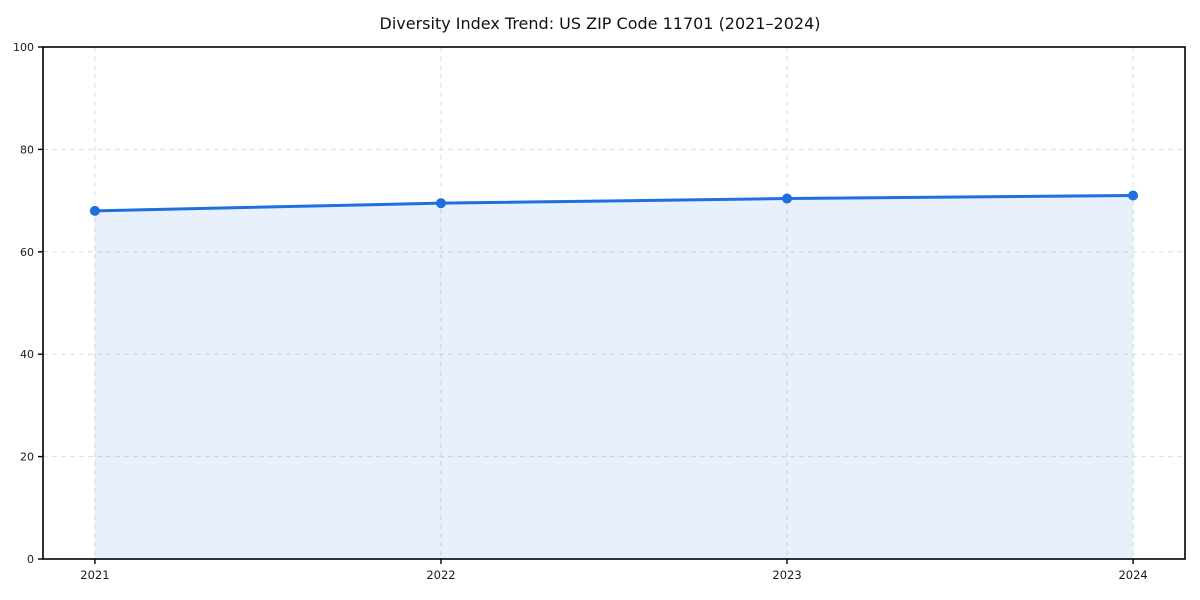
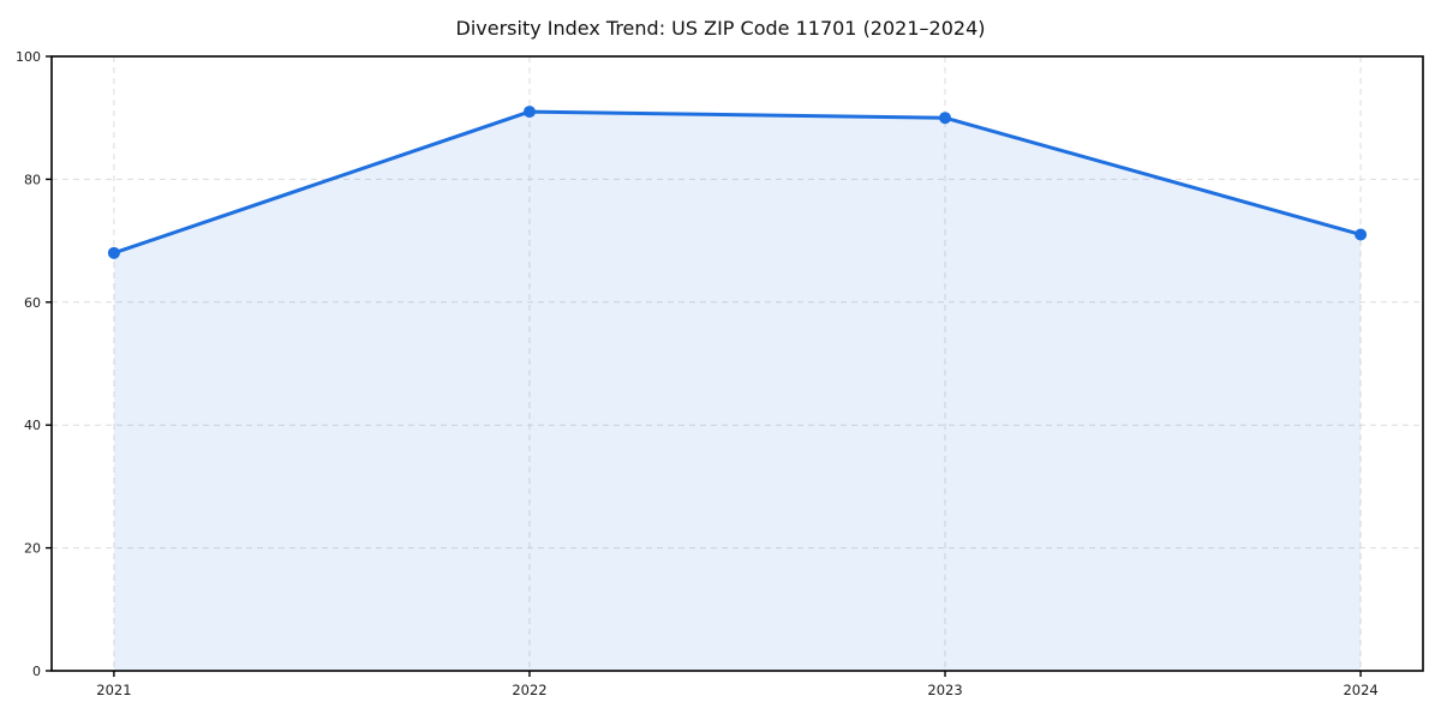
2022: 70 -> 91
2023: 70 -> 90
